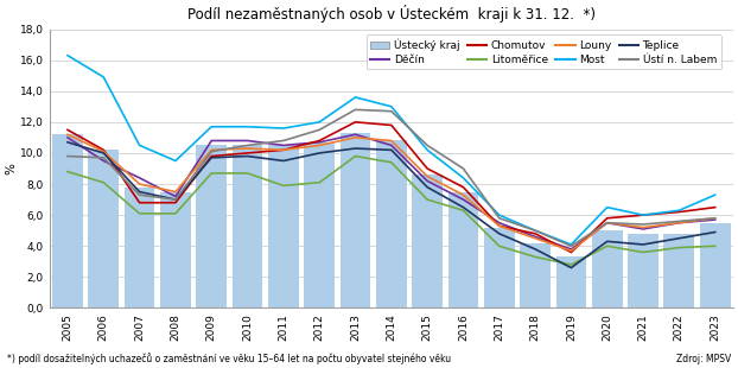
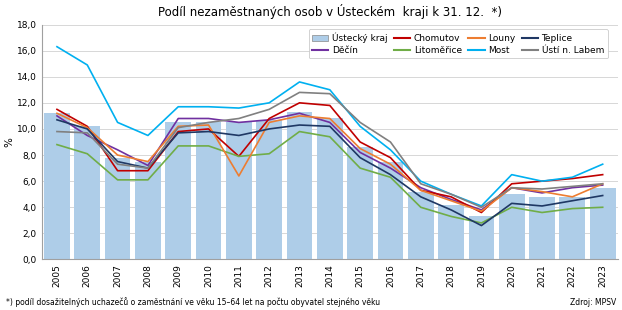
Chomutov/2011: 10,2 -> 7,9
Louny/2011: 10,2 -> 6,4
Louny/2022: 5,5 -> 4,8
